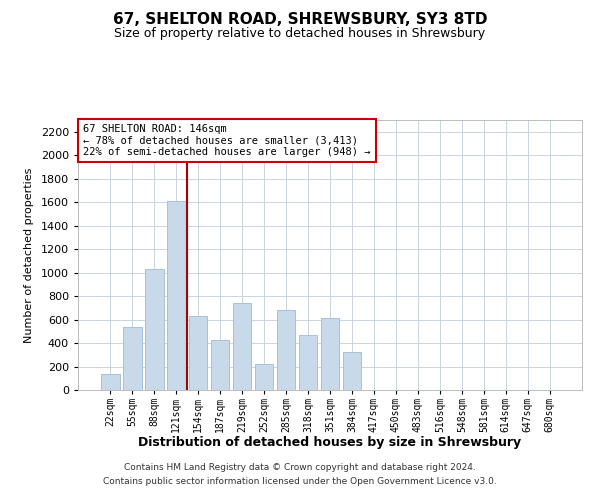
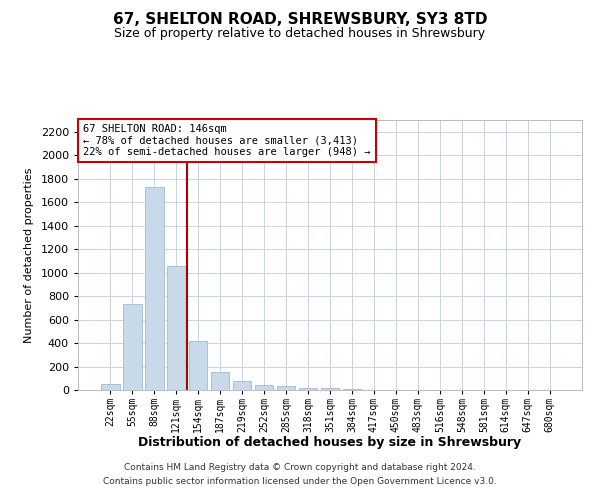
22sqm: 140 -> 60
55sqm: 540 -> 740
88sqm: 1030 -> 1730
121sqm: 1610 -> 1060
154sqm: 630 -> 420
187sqm: 430 -> 160
219sqm: 740 -> 80
252sqm: 220 -> 40
285sqm: 680 -> 30
318sqm: 470 -> 20
351sqm: 610 -> 20
384sqm: 320 -> 0
